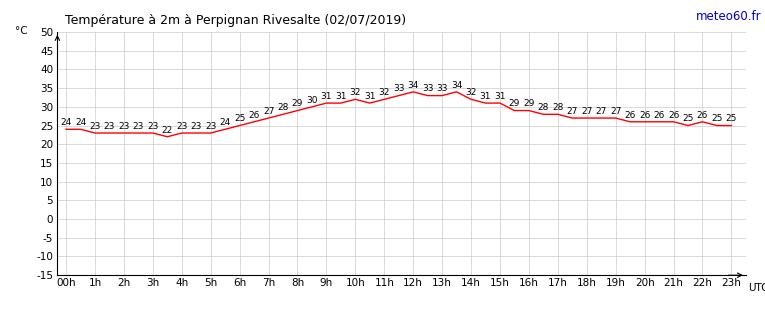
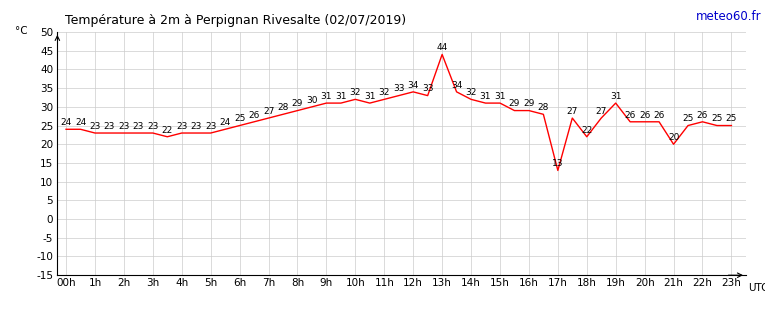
13h: 33 -> 44
17h: 28 -> 13
18h: 27 -> 22
19h: 27 -> 31
21h: 26 -> 20
